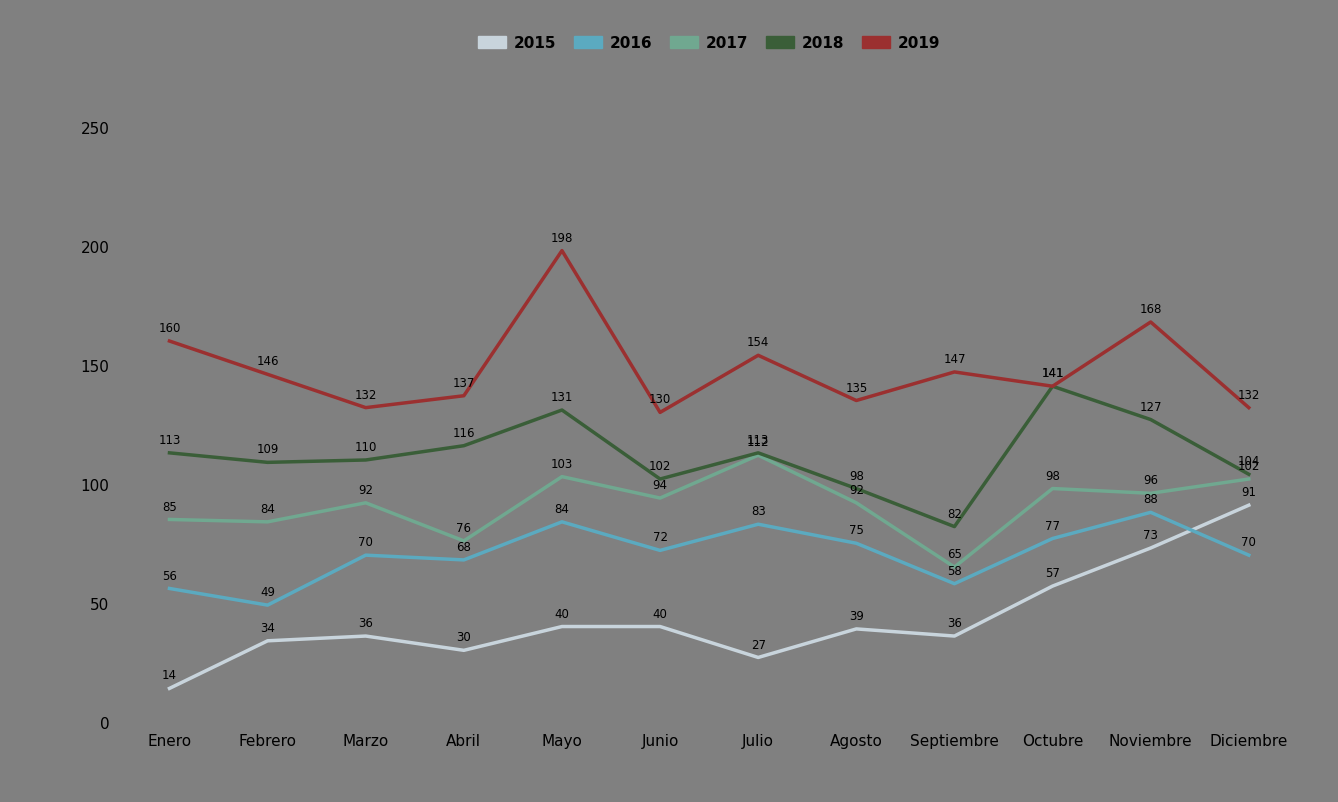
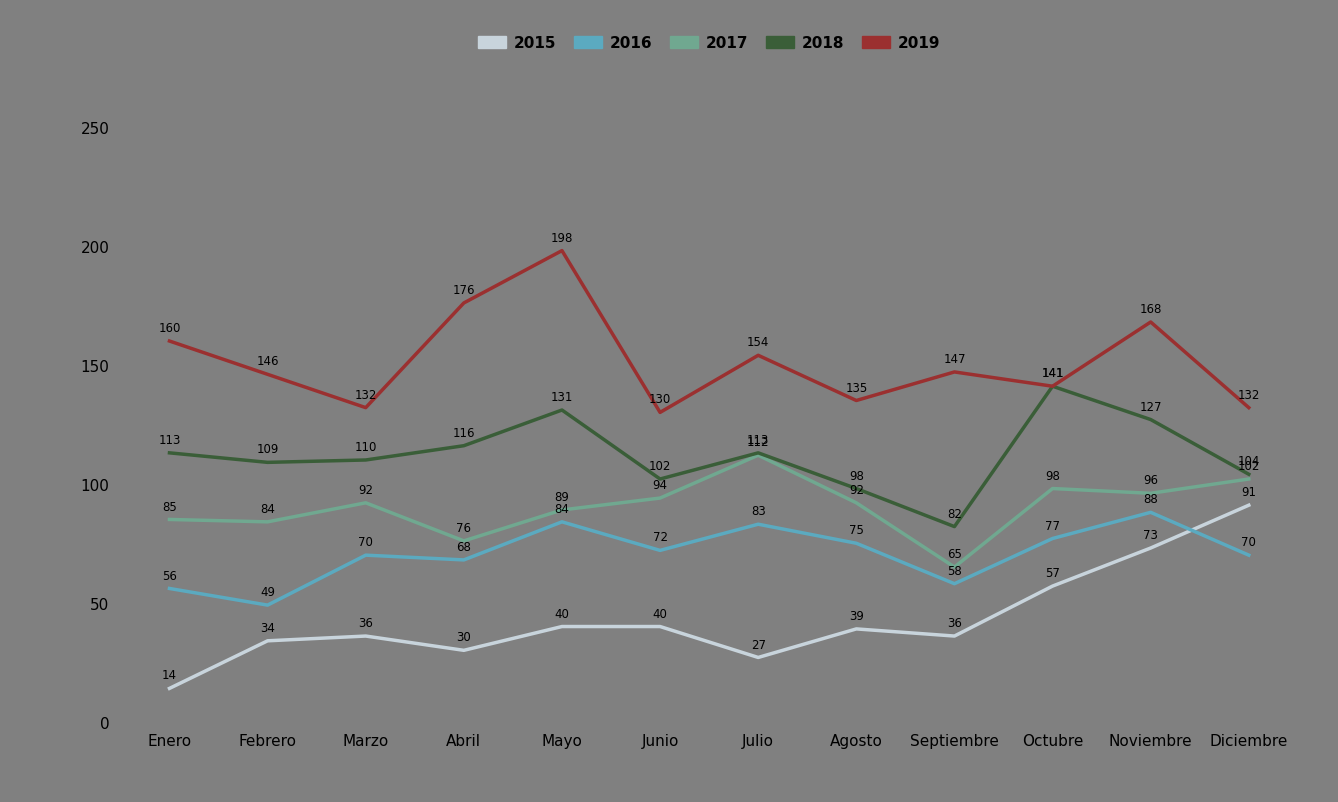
2019/Abril: 137 -> 176
2017/Mayo: 103 -> 89
